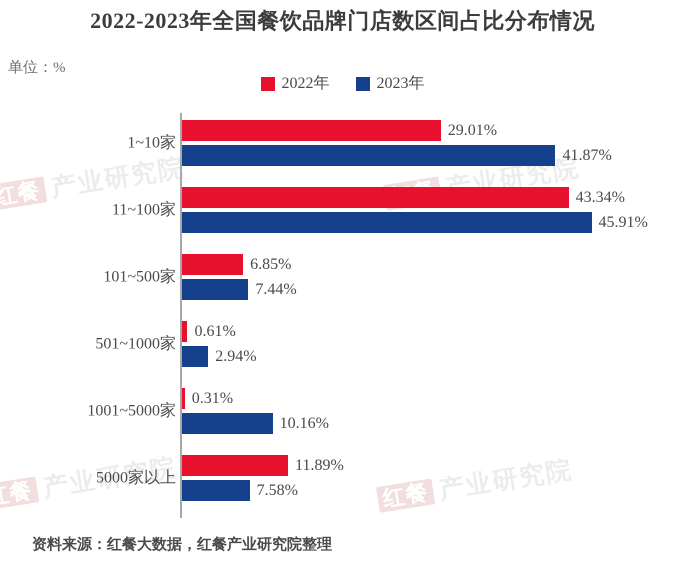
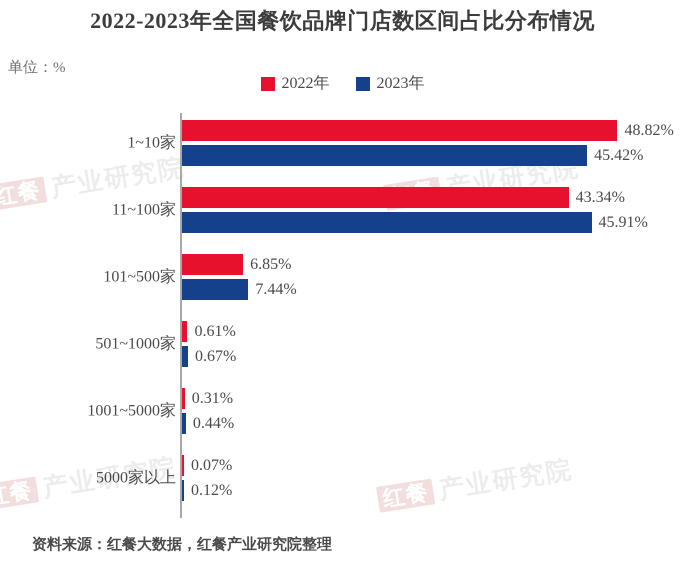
2022年/1~10家: 29.01% -> 48.82%
2023年/1~10家: 41.87% -> 45.42%
2023年/501~1000家: 2.94% -> 0.67%
2023年/1001~5000家: 10.16% -> 0.44%
2022年/5000家以上: 11.89% -> 0.07%
2023年/5000家以上: 7.58% -> 0.12%
